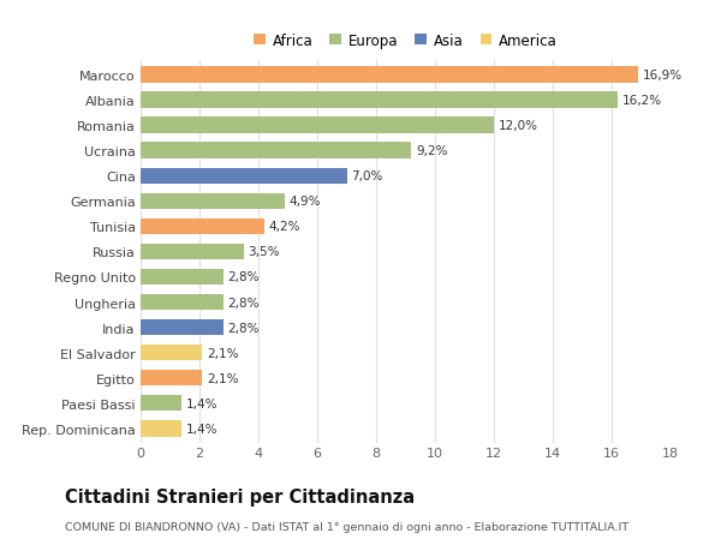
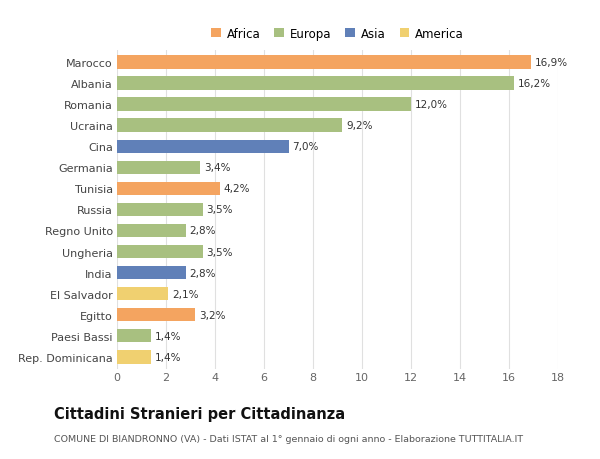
Germania: 4,9% -> 3,4%
Ungheria: 2,8% -> 3,5%
Egitto: 2,1% -> 3,2%
